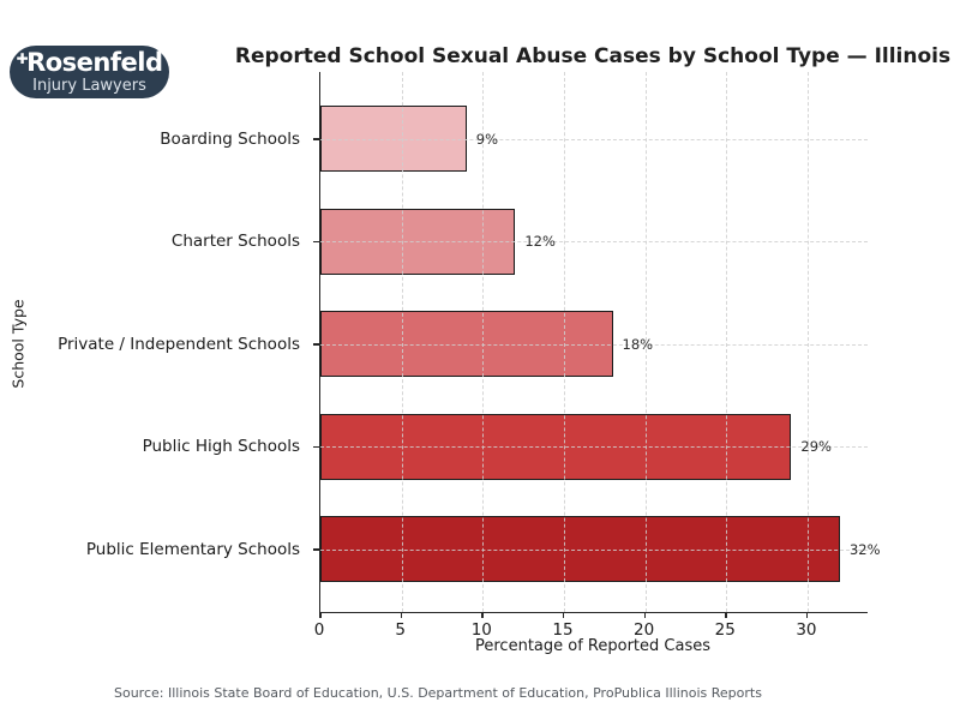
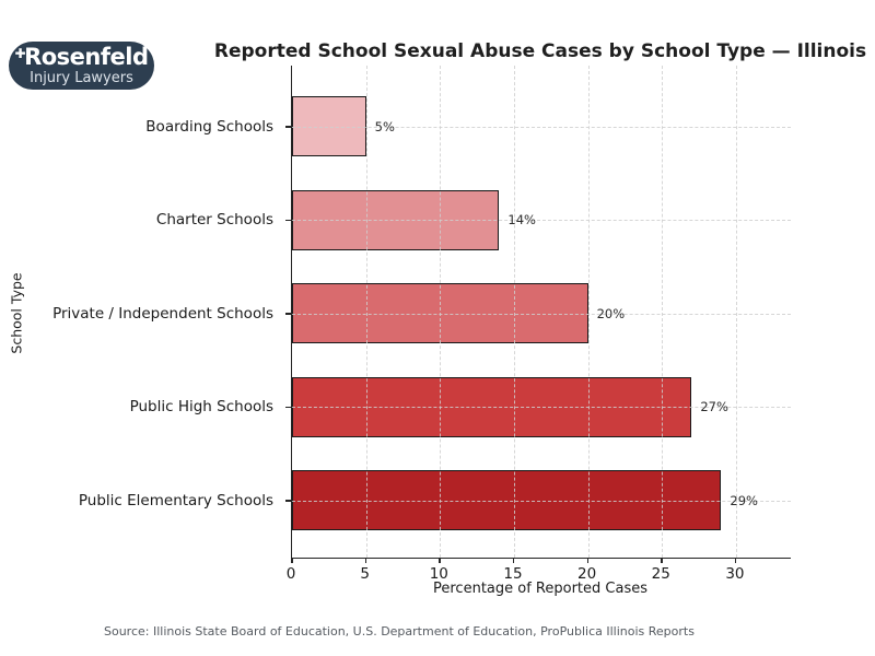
Boarding Schools: 9% -> 5%
Charter Schools: 12% -> 14%
Private / Independent Schools: 18% -> 20%
Public High Schools: 29% -> 27%
Public Elementary Schools: 32% -> 29%
